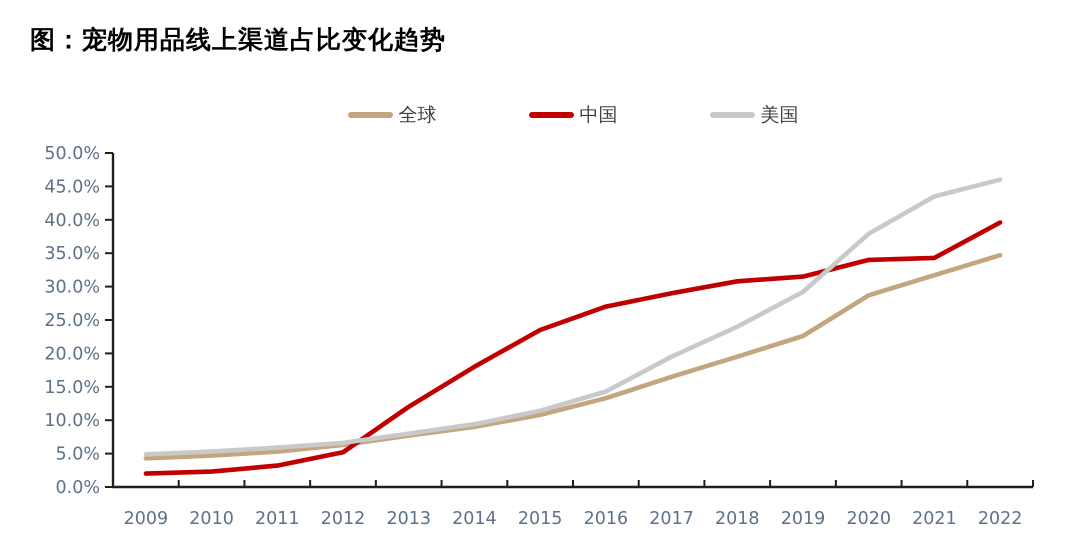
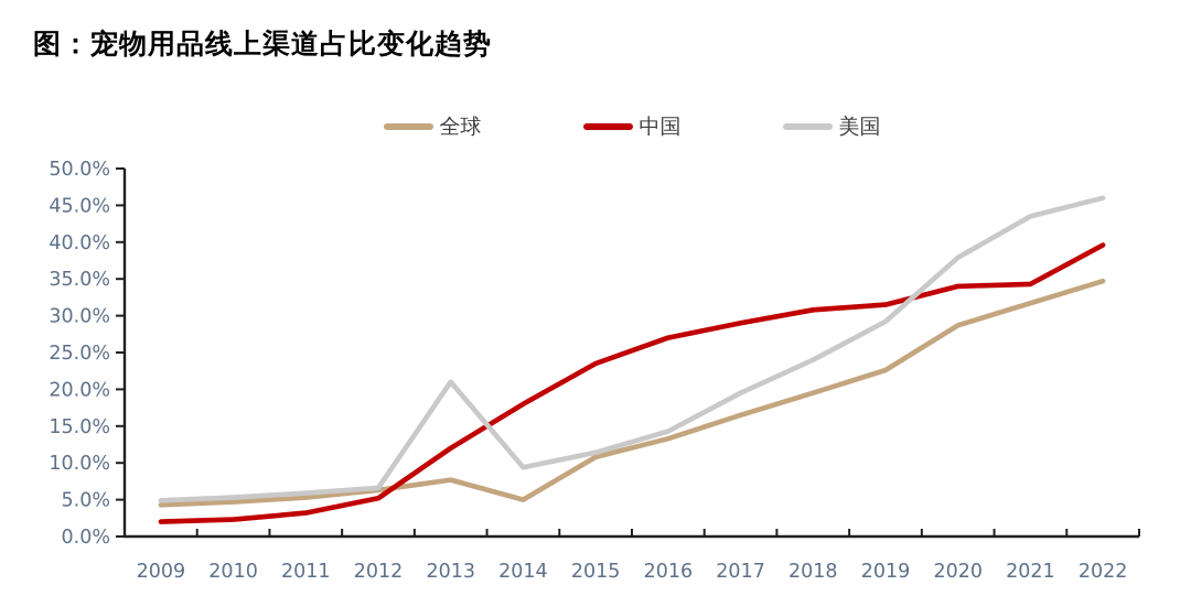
美国/2013: 8% -> 21%
全球/2014: 9% -> 5%
